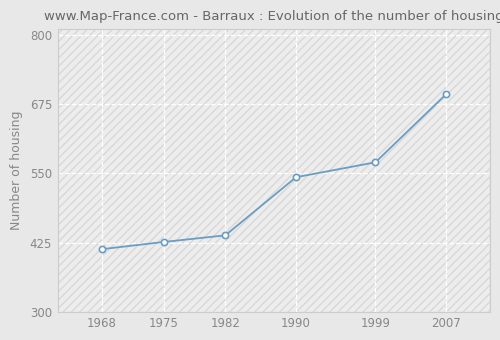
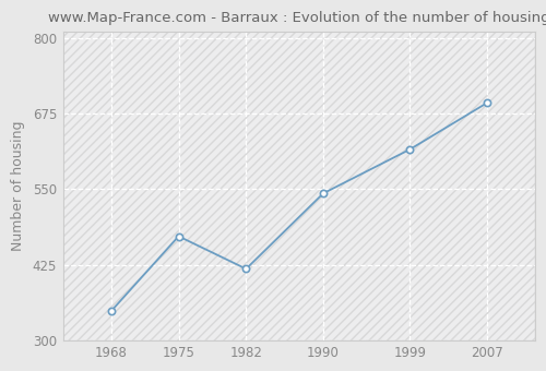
1968: 413 -> 348
1975: 426 -> 472
1982: 438 -> 418
1999: 570 -> 616
